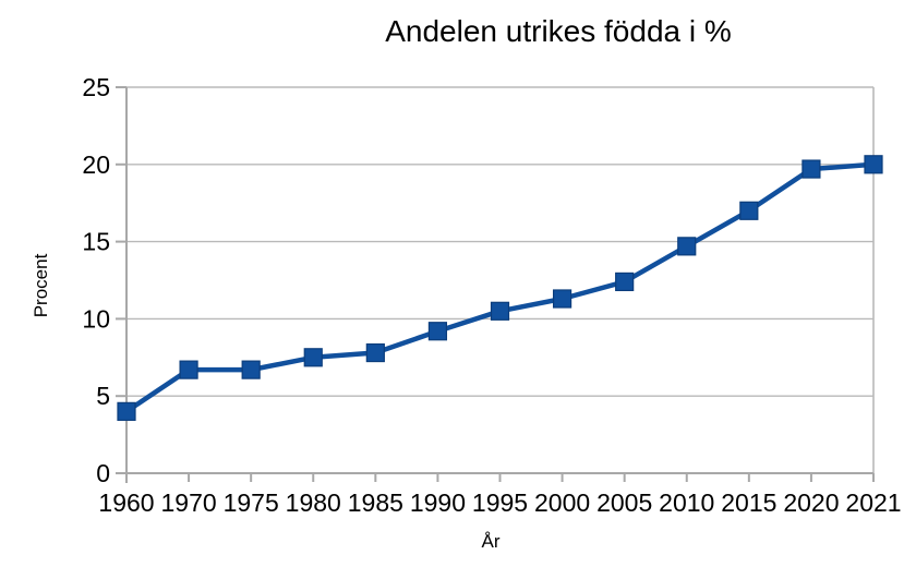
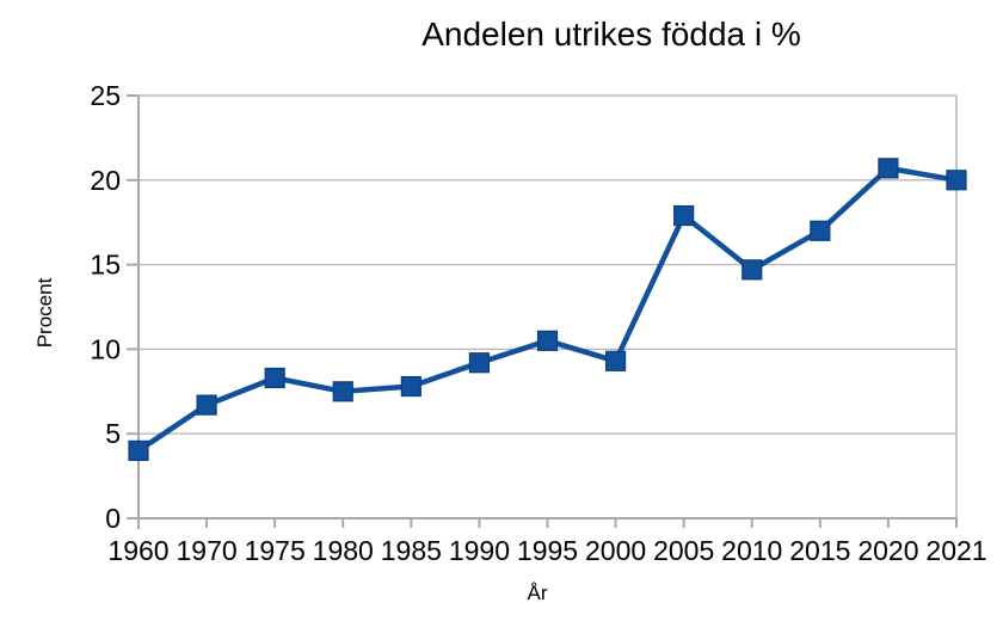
1975: 6.7 -> 8.3
2000: 11.3 -> 9.3
2005: 12.4 -> 17.9
2020: 19.7 -> 20.7
